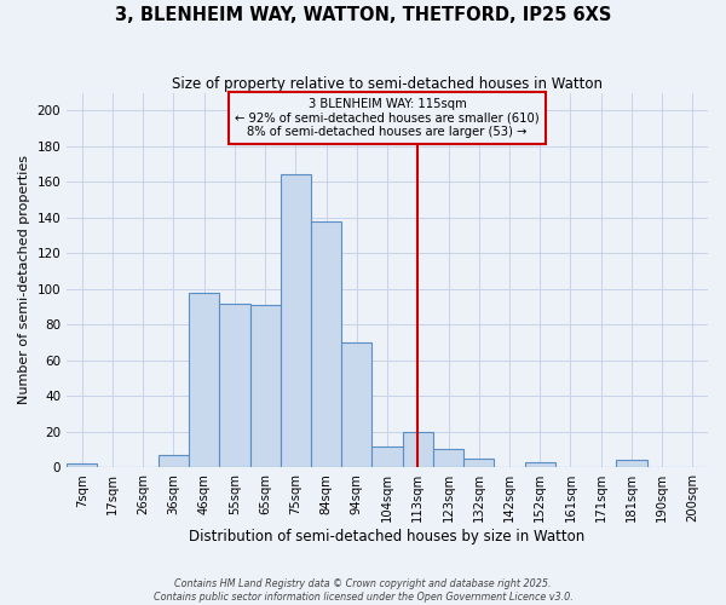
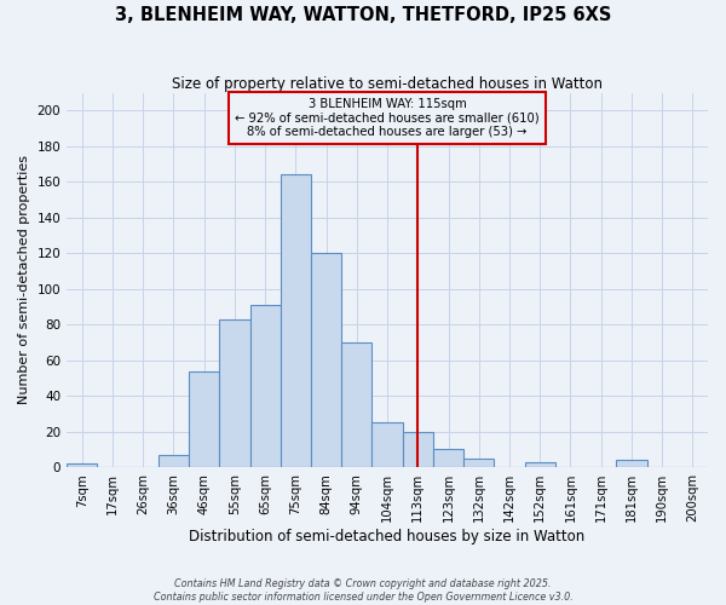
46sqm: 98 -> 54
55sqm: 92 -> 83
84sqm: 138 -> 120
104sqm: 12 -> 25
